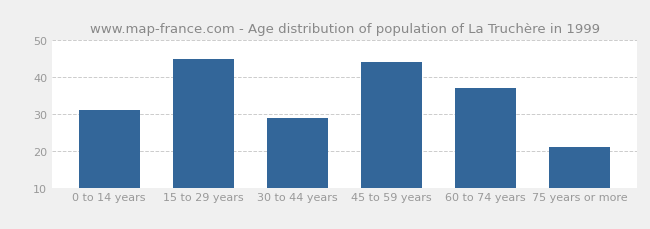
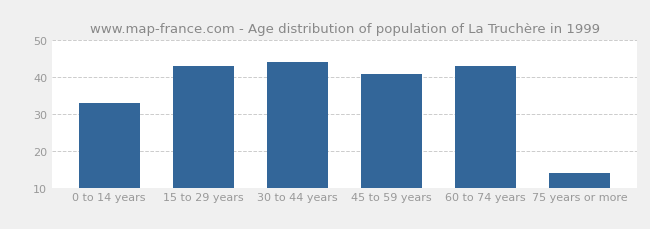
0 to 14 years: 31 -> 33
15 to 29 years: 45 -> 43
30 to 44 years: 29 -> 44
45 to 59 years: 44 -> 41
60 to 74 years: 37 -> 43
75 years or more: 21 -> 14
